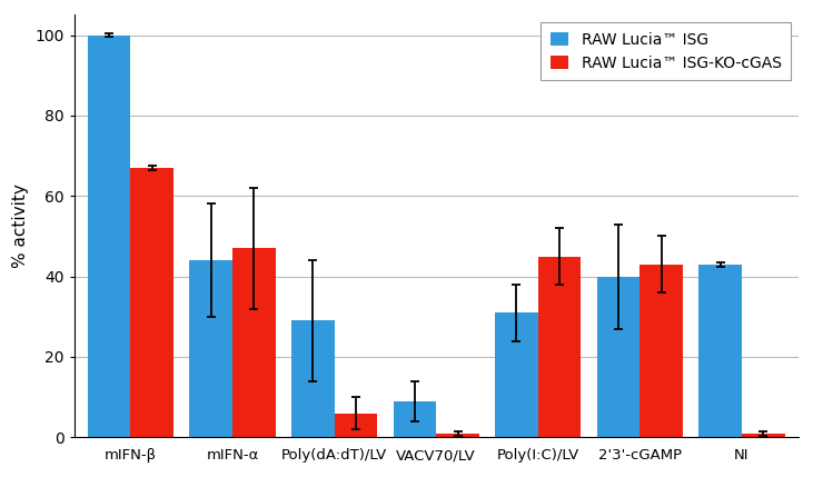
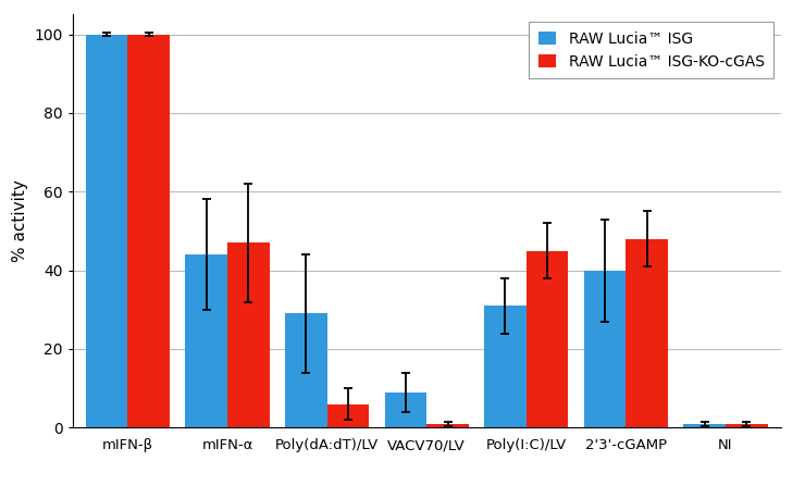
RAW Lucia™ ISG-KO-cGAS/mIFN-β: 67 -> 100
RAW Lucia™ ISG-KO-cGAS/2'3'-cGAMP: 43 -> 48
RAW Lucia™ ISG/NI: 43 -> 1
